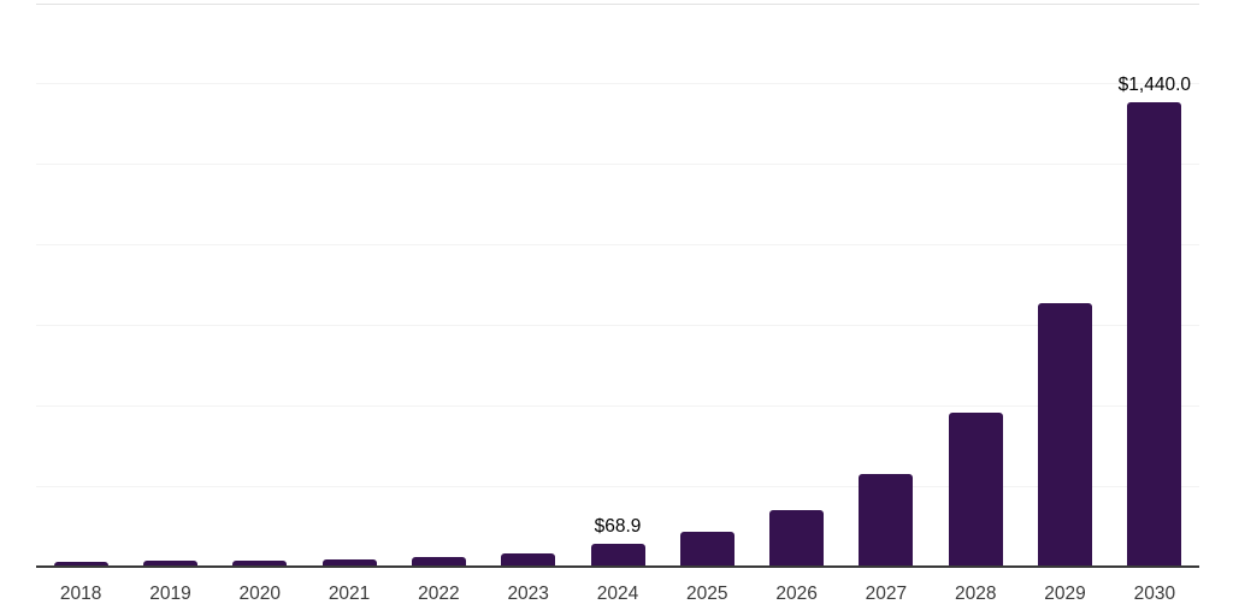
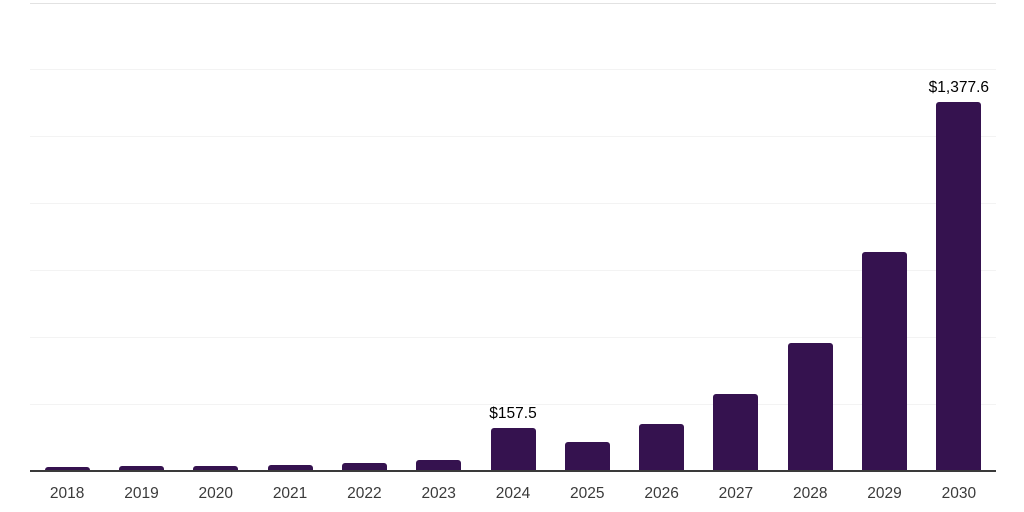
2024: $68.9 -> $157.5
2030: $1,440.0 -> $1,377.6
